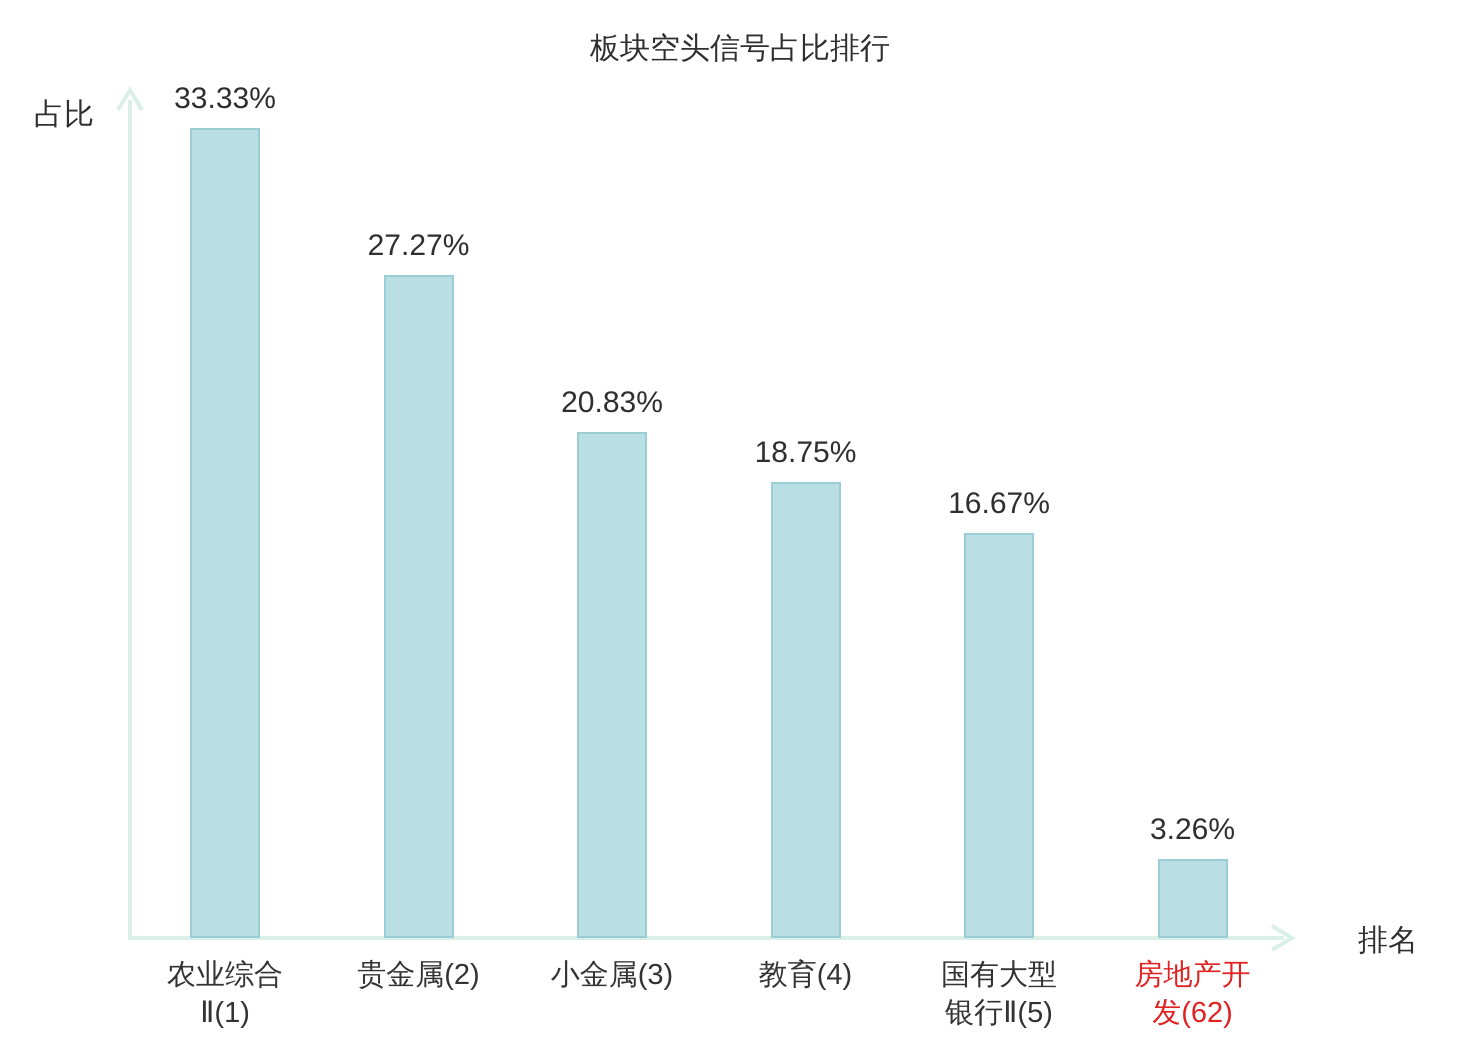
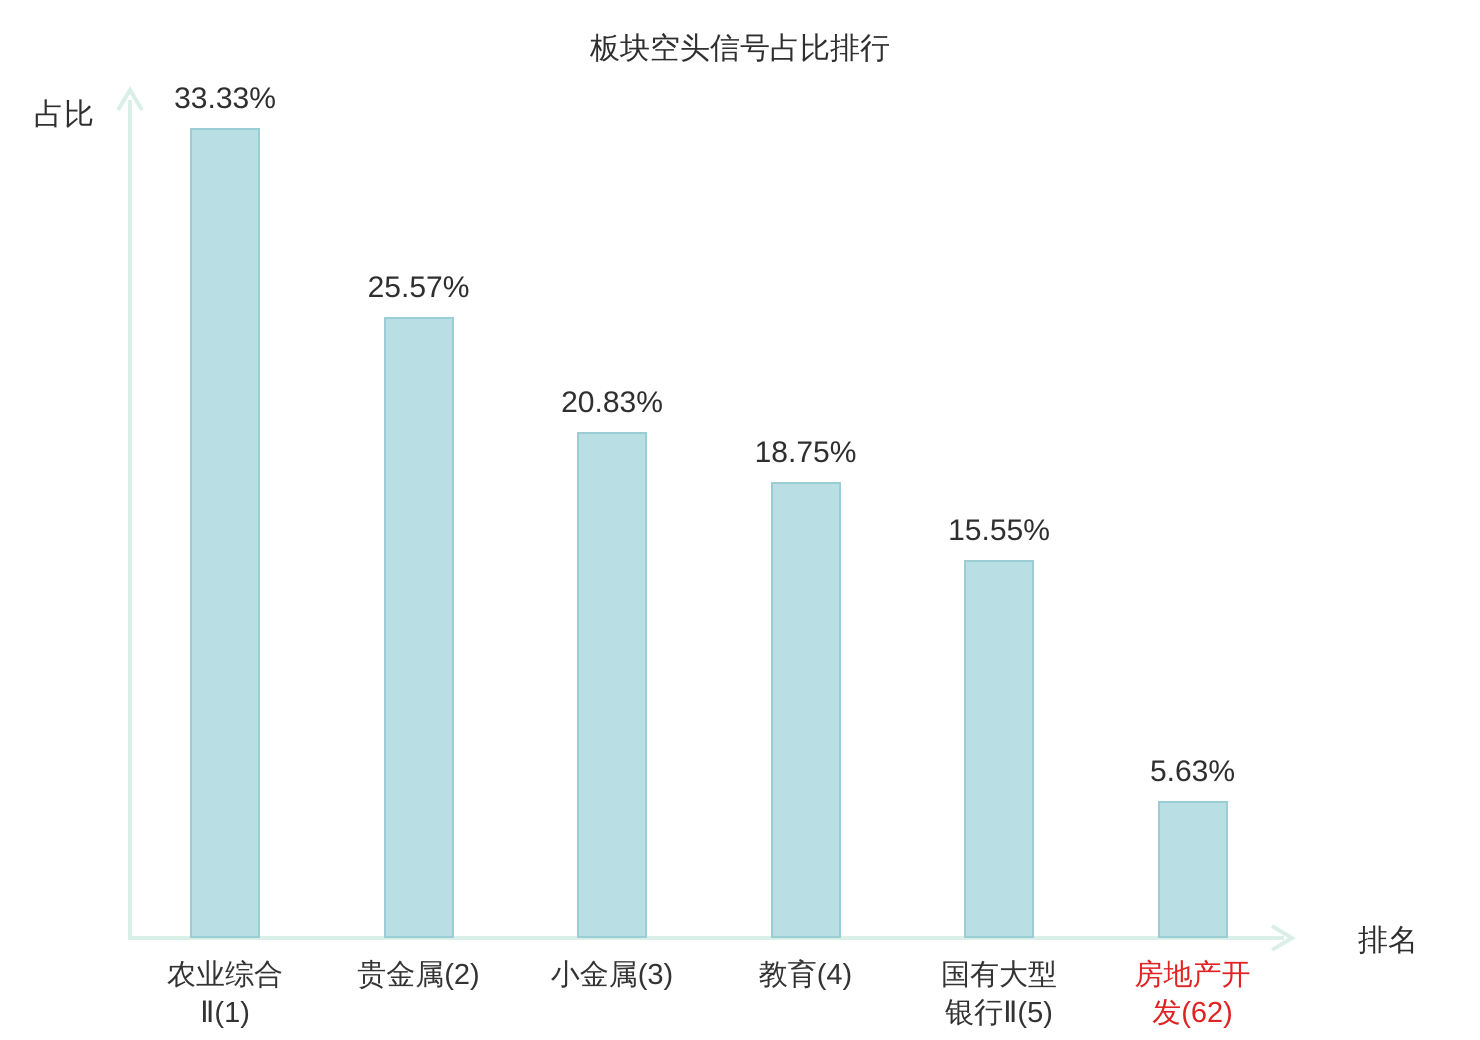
贵金属(2): 27.27% -> 25.57%
国有大型 银行Ⅱ(5): 16.67% -> 15.55%
房地产开 发(62): 3.26% -> 5.63%
